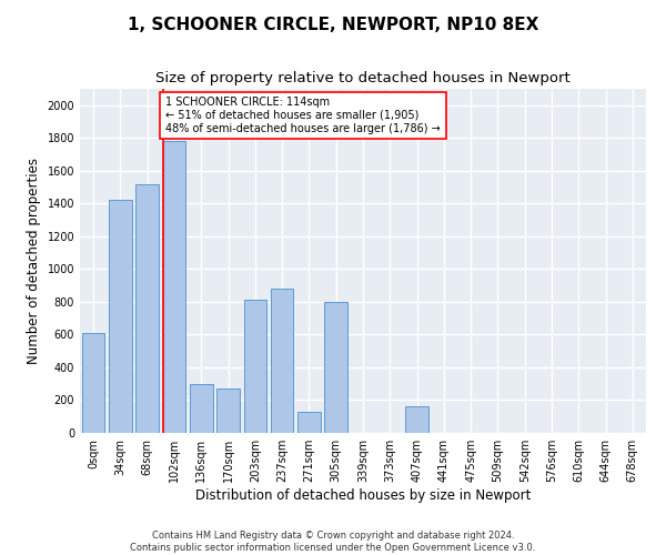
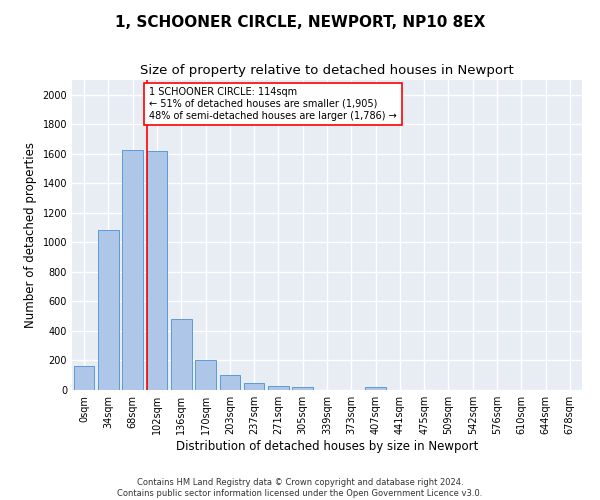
0sqm: 610 -> 160
34sqm: 1420 -> 1080
68sqm: 1520 -> 1620
102sqm: 1780 -> 1620
136sqm: 300 -> 480
170sqm: 270 -> 200
203sqm: 810 -> 100
237sqm: 880 -> 40
271sqm: 130 -> 30
305sqm: 800 -> 20
407sqm: 160 -> 20
